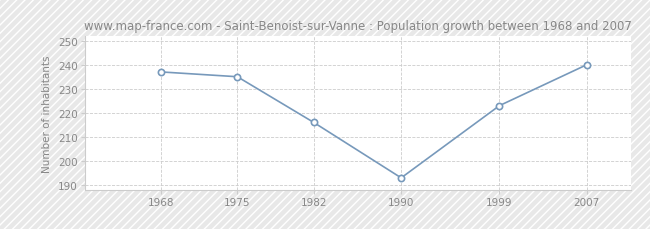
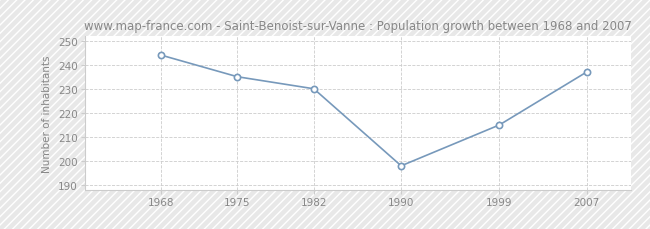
1968: 237 -> 244
1982: 216 -> 230
1990: 193 -> 198
1999: 223 -> 215
2007: 240 -> 237
